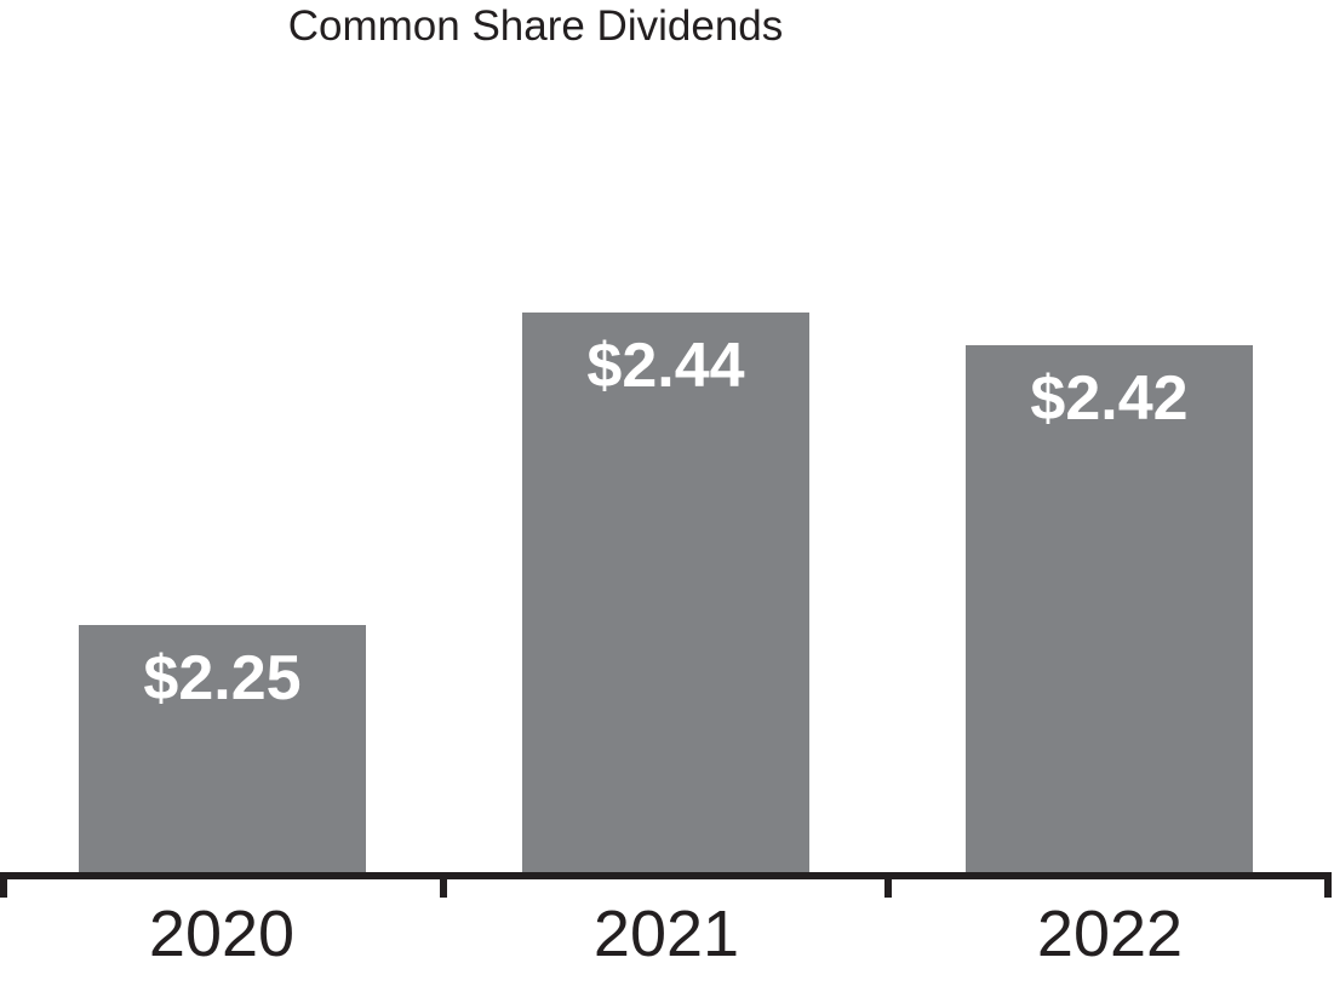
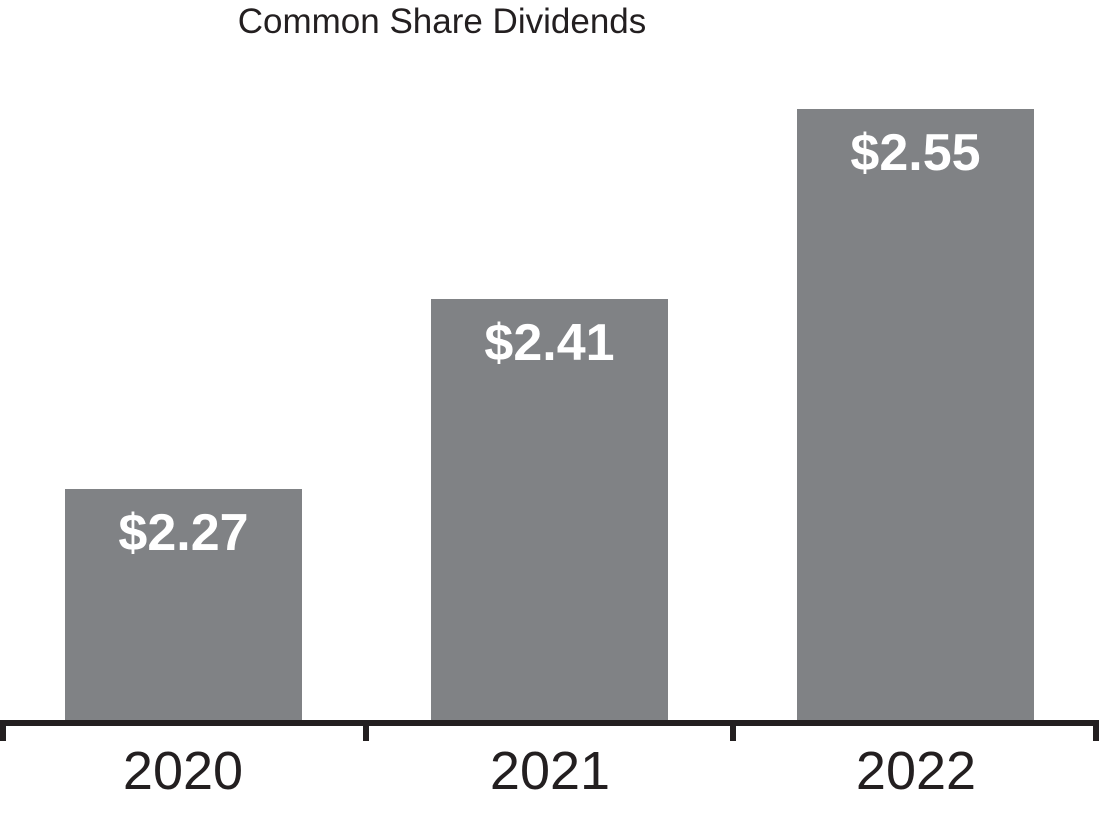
2020: $2.25 -> $2.27
2021: $2.44 -> $2.41
2022: $2.42 -> $2.55
